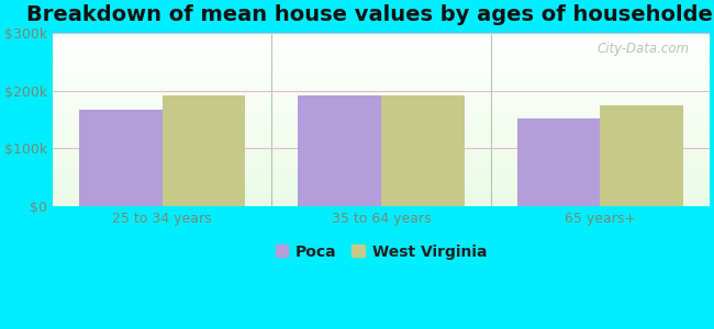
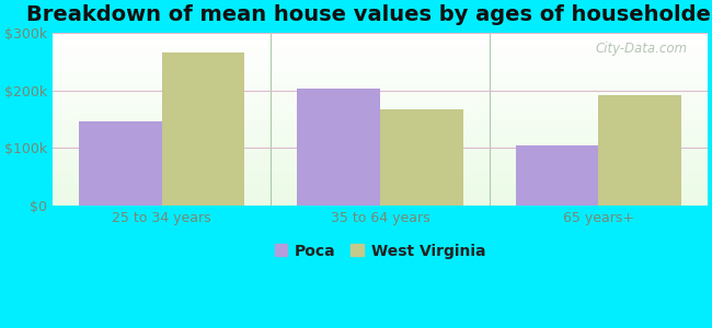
Poca/25 to 34 years: $168k -> $146k
West Virginia/25 to 34 years: $193k -> $266k
Poca/35 to 64 years: $193k -> $204k
West Virginia/35 to 64 years: $193k -> $168k
Poca/65 years+: $152k -> $104k
West Virginia/65 years+: $175k -> $192k
